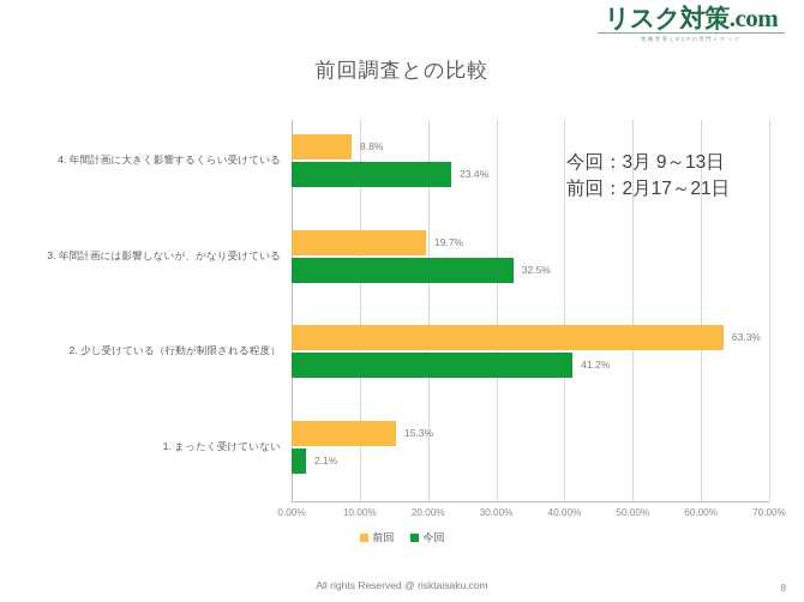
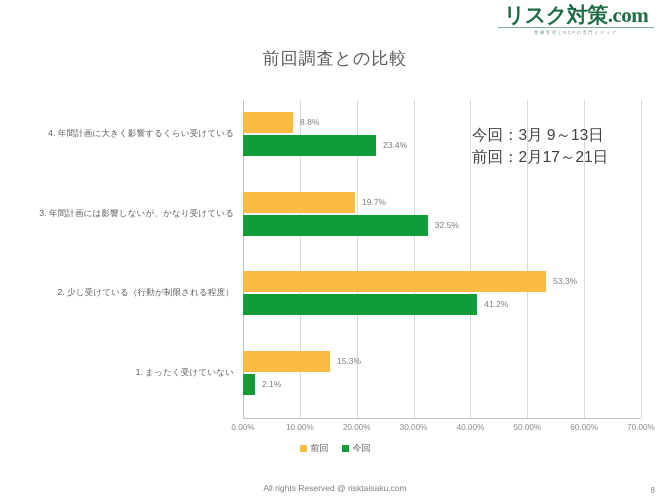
前回/2. 少し受けている（行動が制限される程度）: 63.3% -> 53.3%
